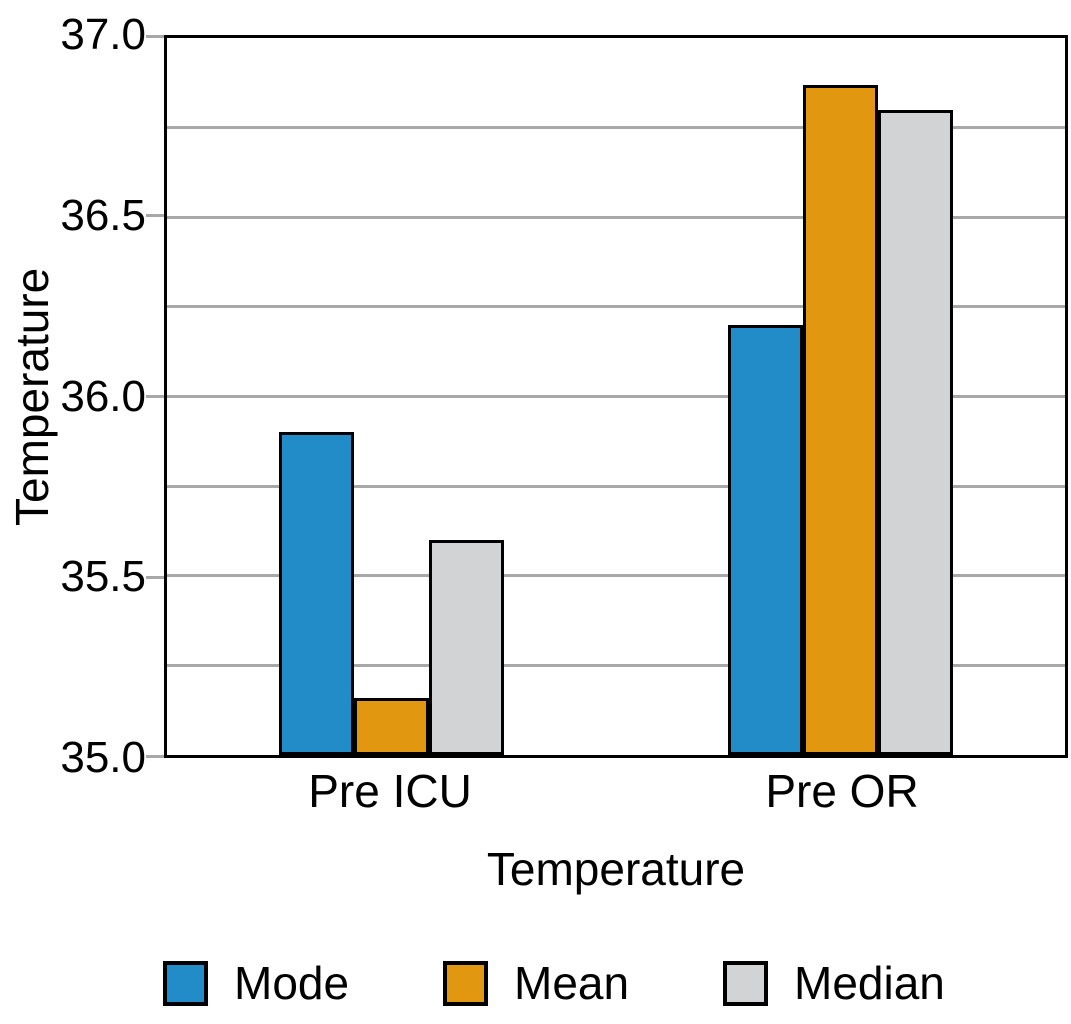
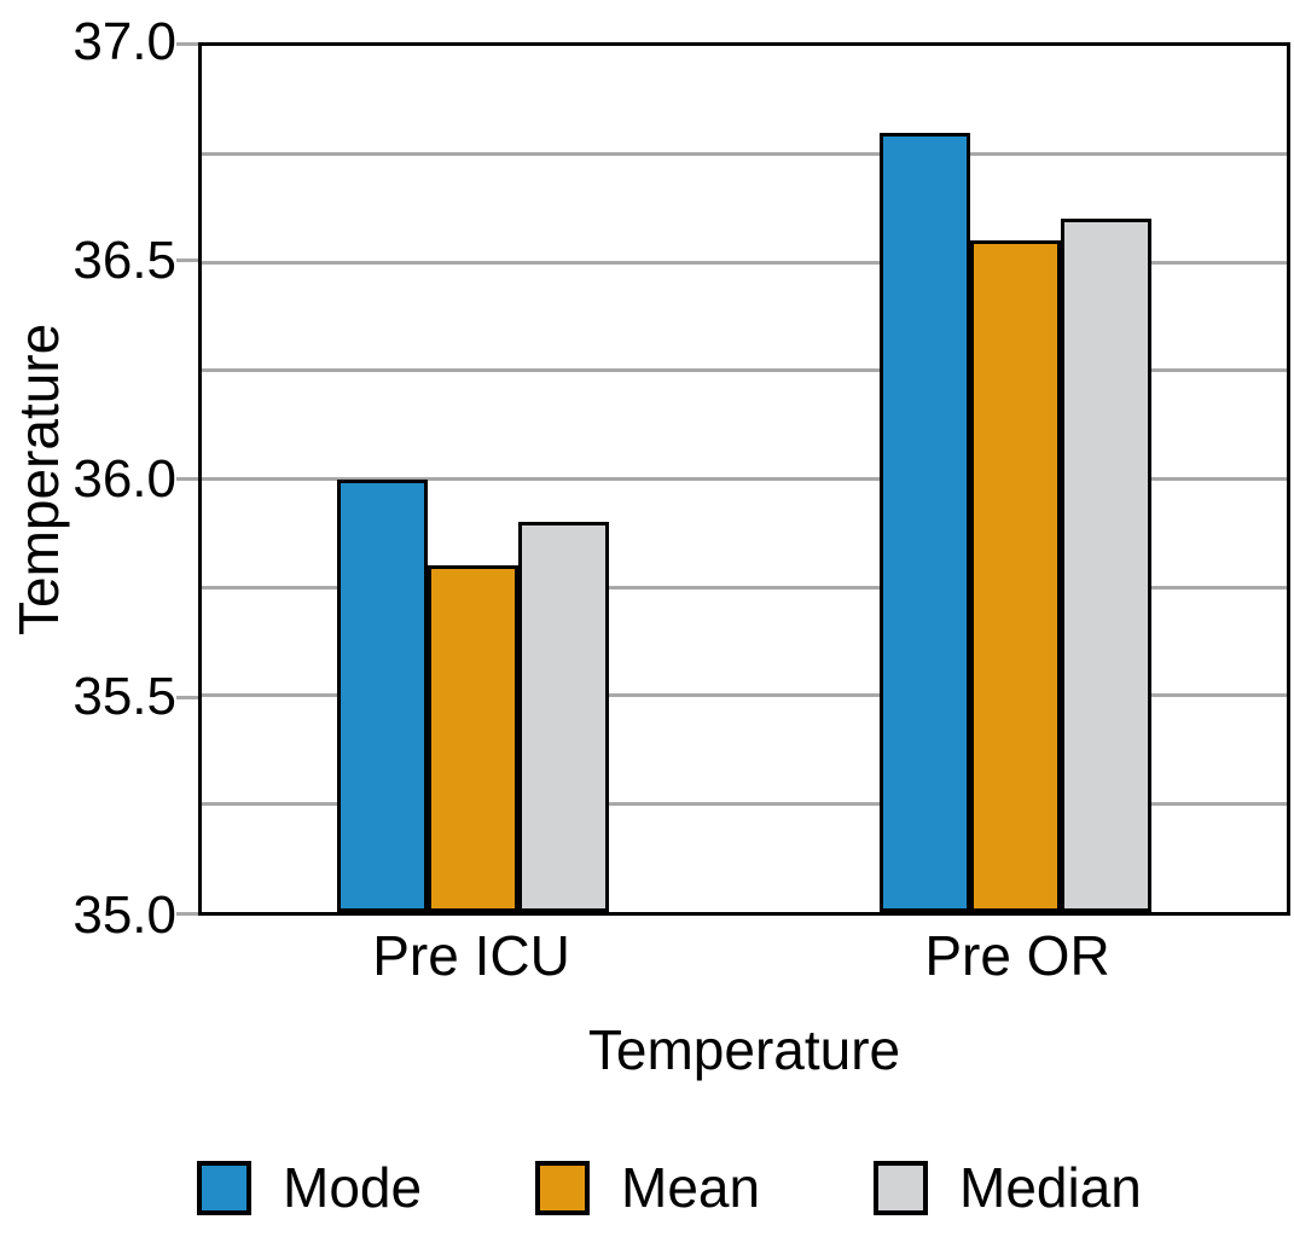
Mode/Pre ICU: 35.9 -> 36.0
Mean/Pre ICU: 35.16 -> 35.80
Median/Pre ICU: 35.6 -> 35.9
Mode/Pre OR: 36.2 -> 36.8
Mean/Pre OR: 36.87 -> 36.55
Median/Pre OR: 36.8 -> 36.6
